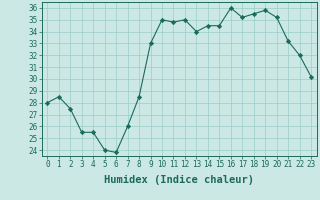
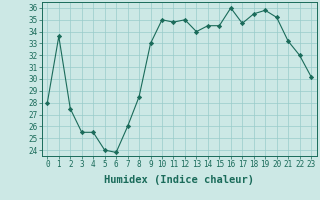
1: 28.5 -> 33.6
17: 35.2 -> 34.7
